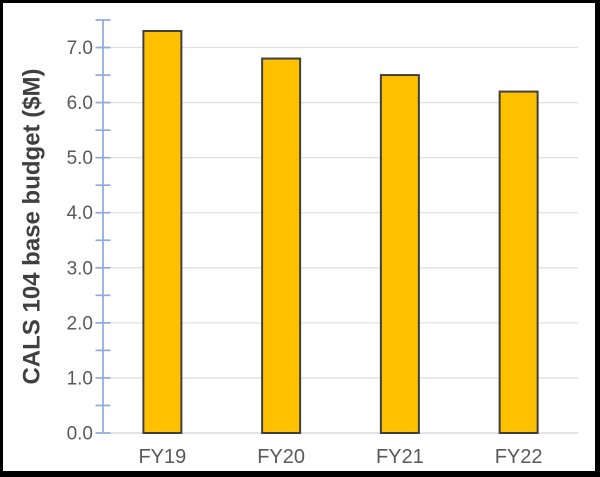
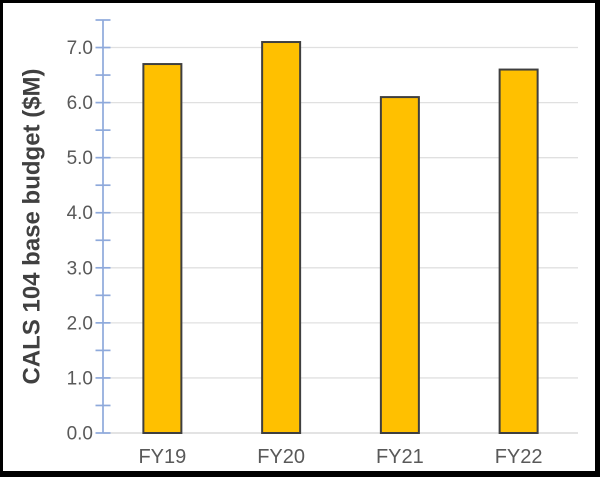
FY19: 7.3 -> 6.7
FY20: 6.8 -> 7.1
FY21: 6.5 -> 6.1
FY22: 6.2 -> 6.6
